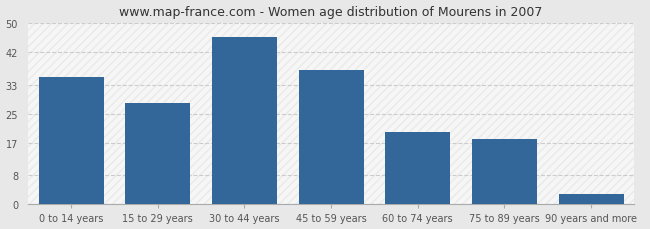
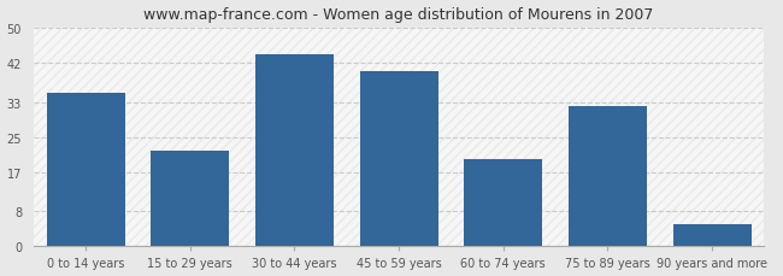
15 to 29 years: 28 -> 22
30 to 44 years: 46 -> 44
45 to 59 years: 37 -> 40
75 to 89 years: 18 -> 32
90 years and more: 3 -> 5
